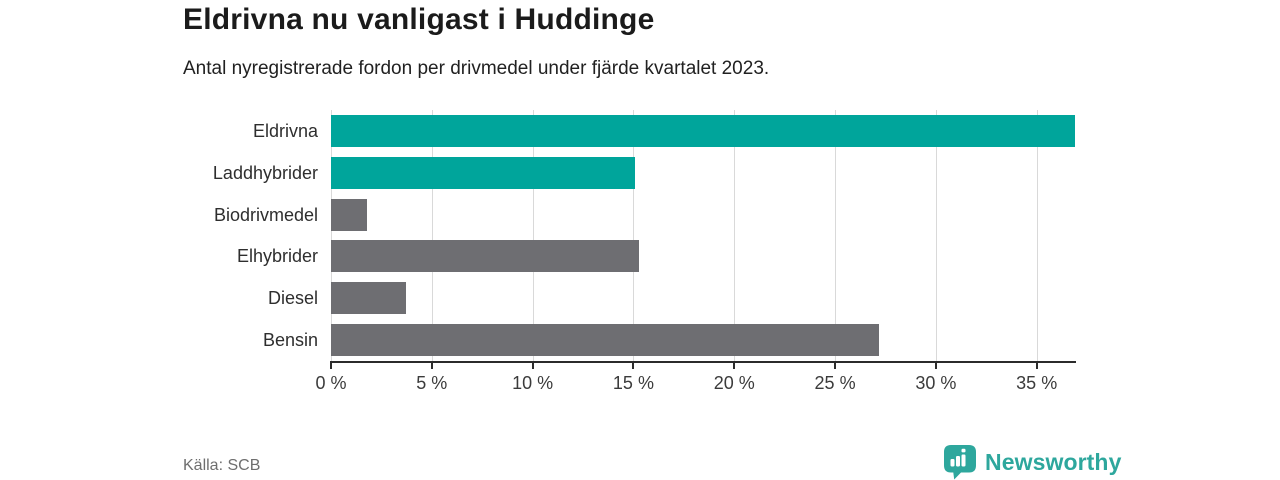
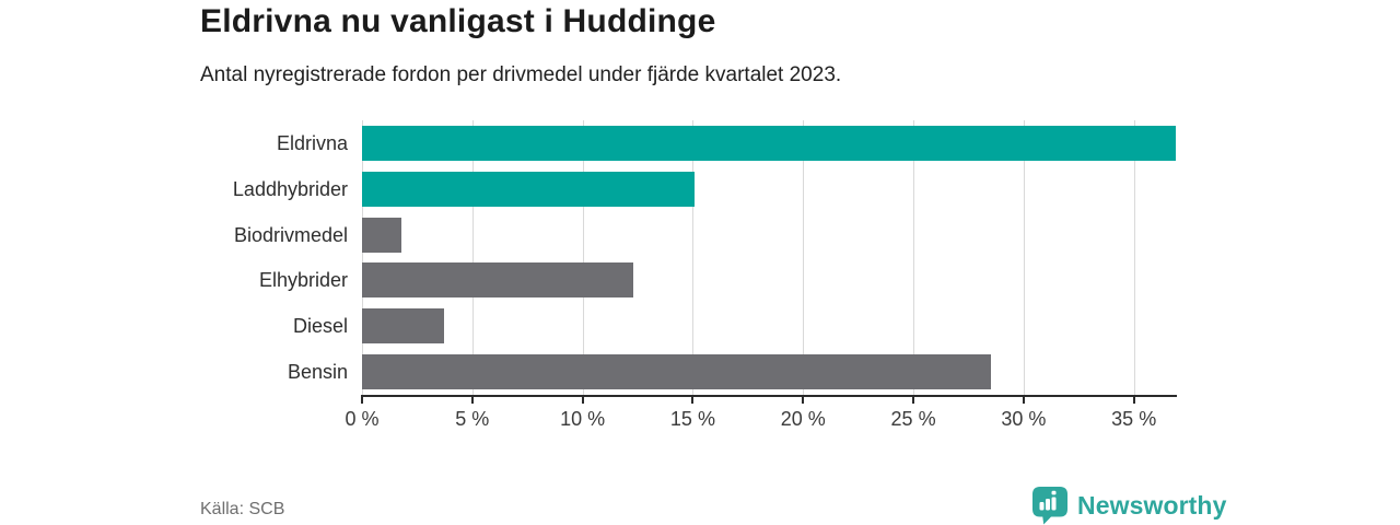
Elhybrider: 15.3% -> 12.3%
Bensin: 27.2% -> 28.5%
